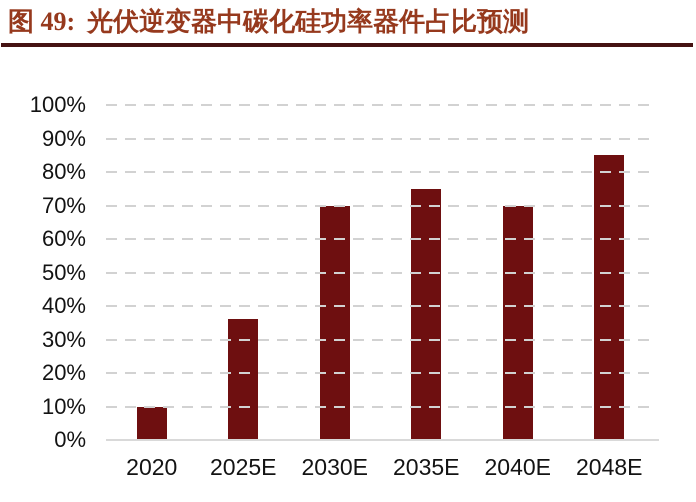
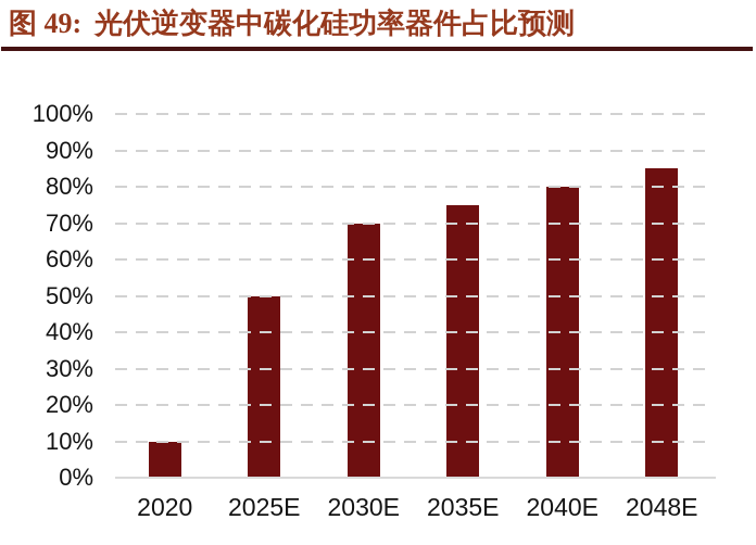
2025E: 36% -> 50%
2040E: 70% -> 80%
